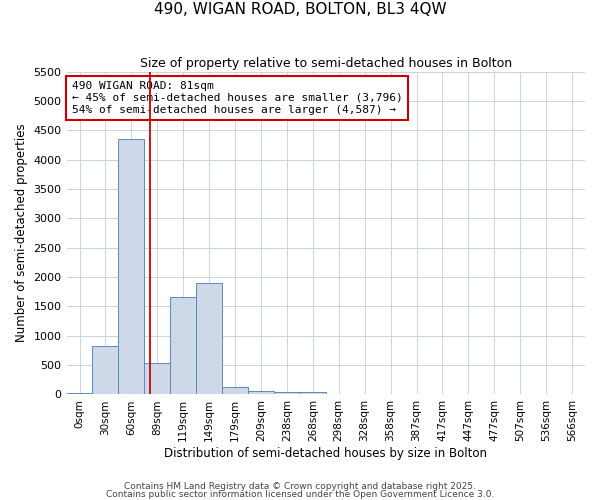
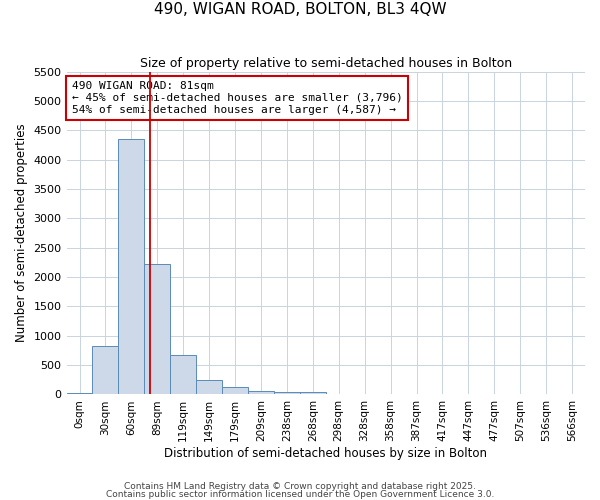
89sqm: 540 -> 2230
119sqm: 1660 -> 670
149sqm: 1900 -> 240
